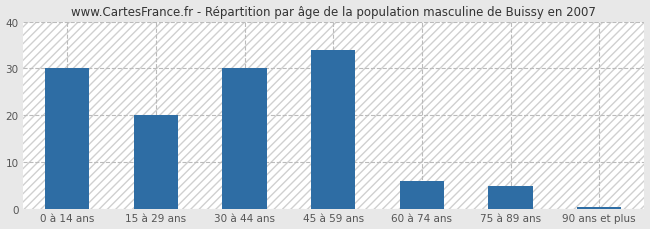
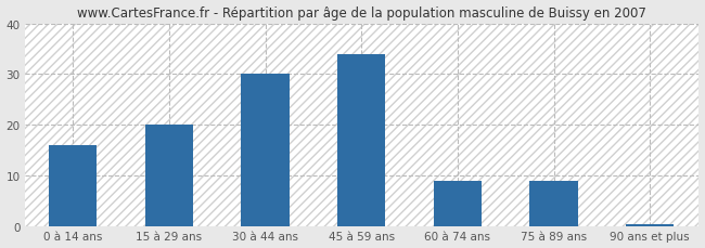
0 à 14 ans: 30.0 -> 16.0
60 à 74 ans: 6.0 -> 9.0
75 à 89 ans: 5.0 -> 9.0
